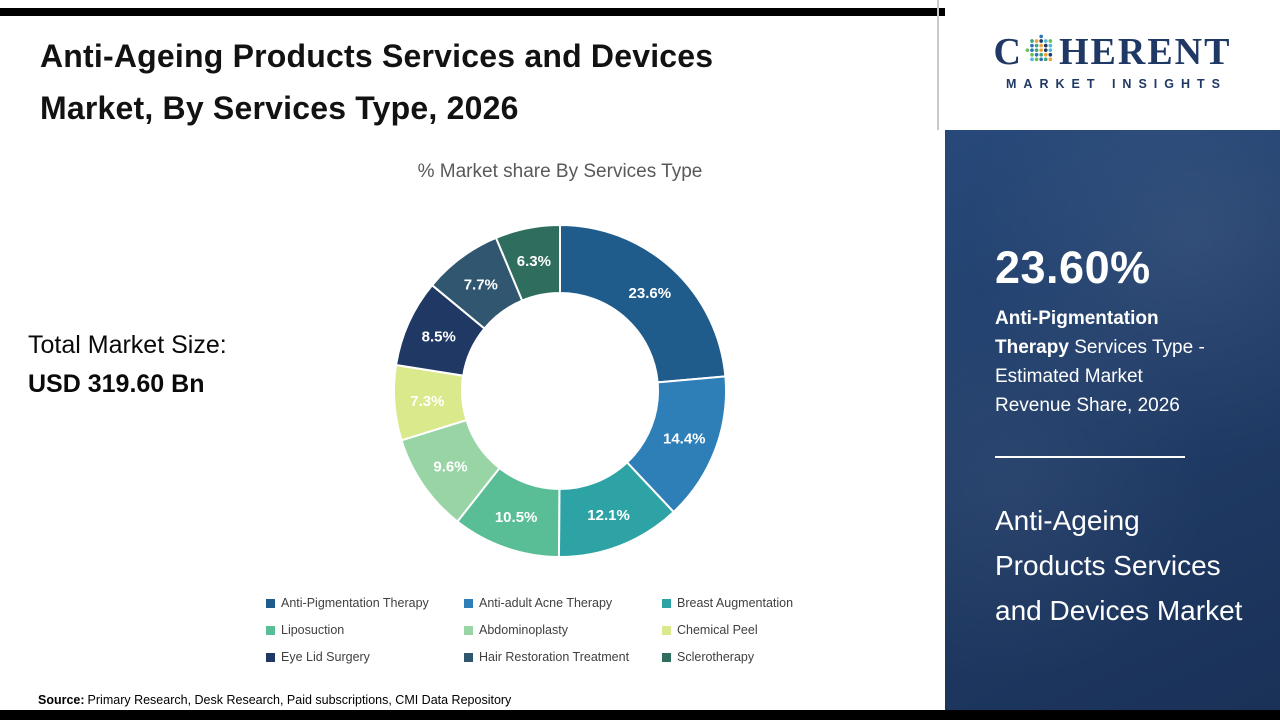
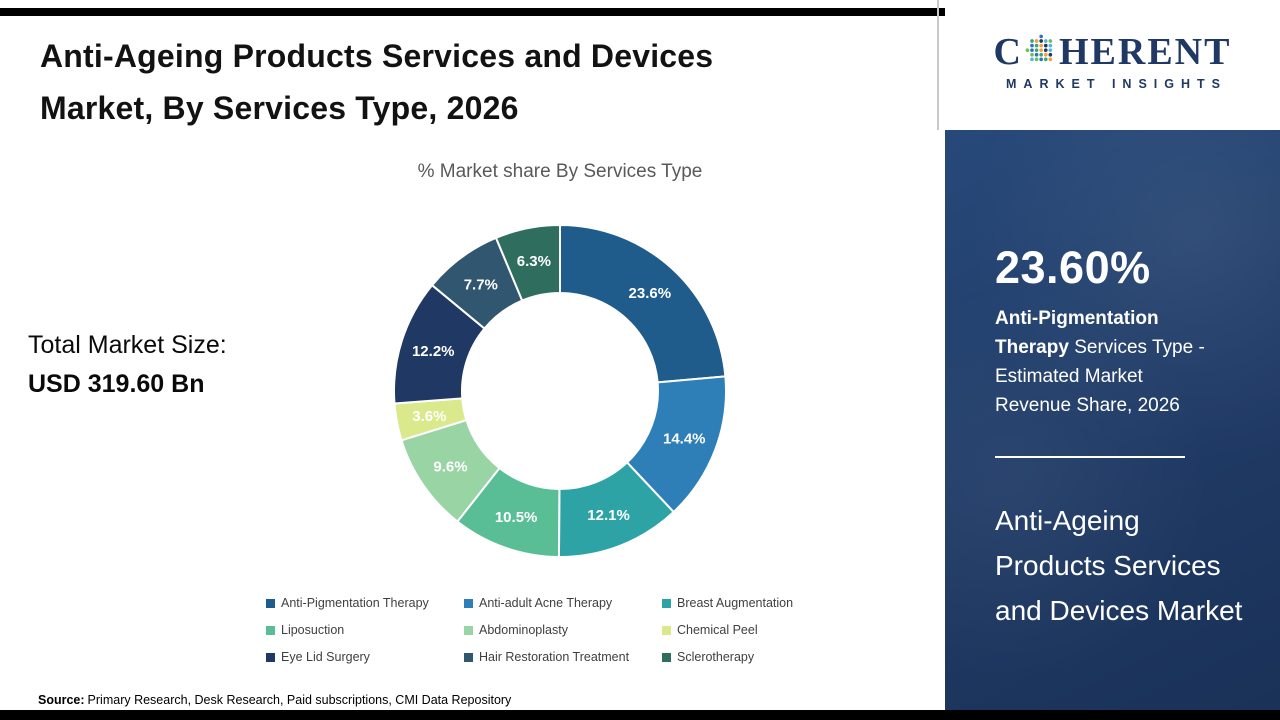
Chemical Peel: 7.3% -> 3.6%
Eye Lid Surgery: 8.5% -> 12.2%
